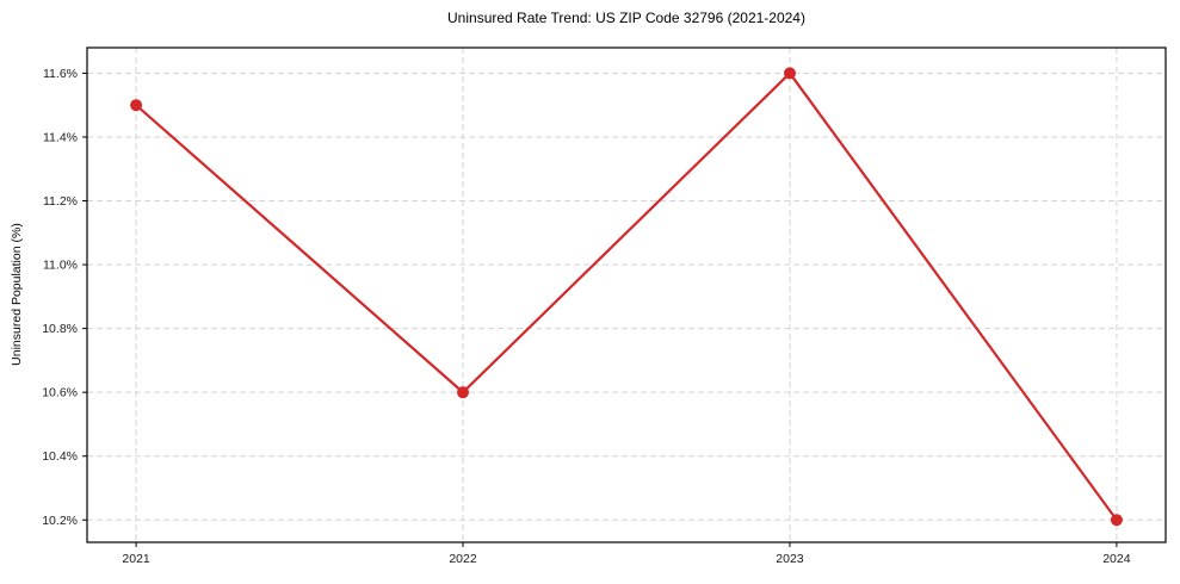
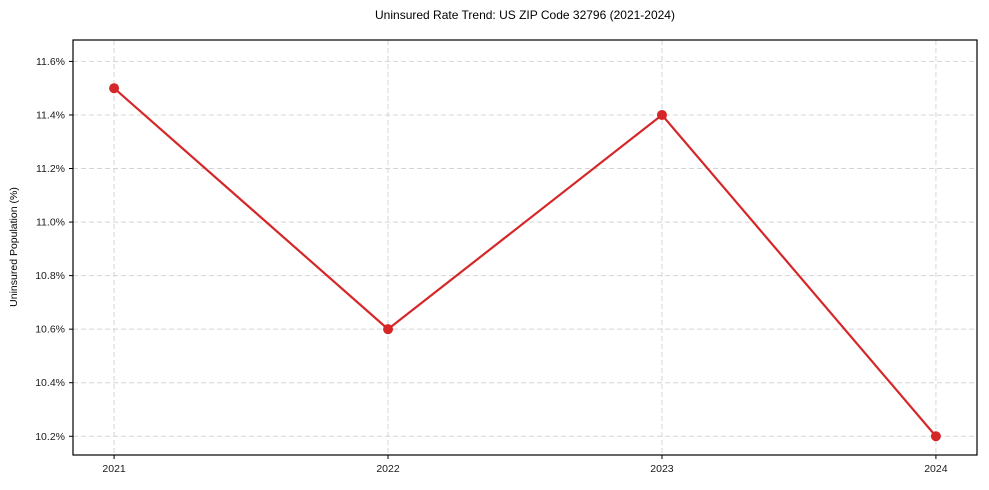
2023: 11.6% -> 11.4%
